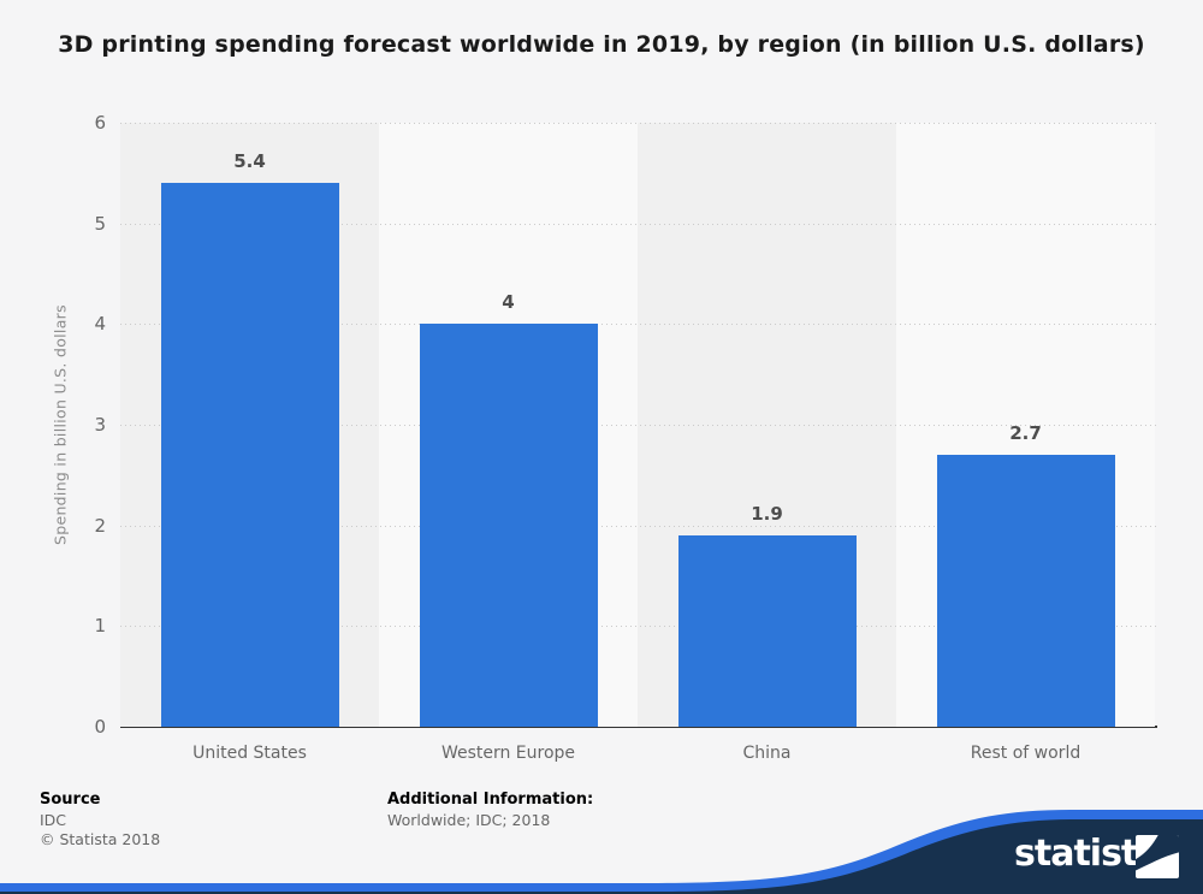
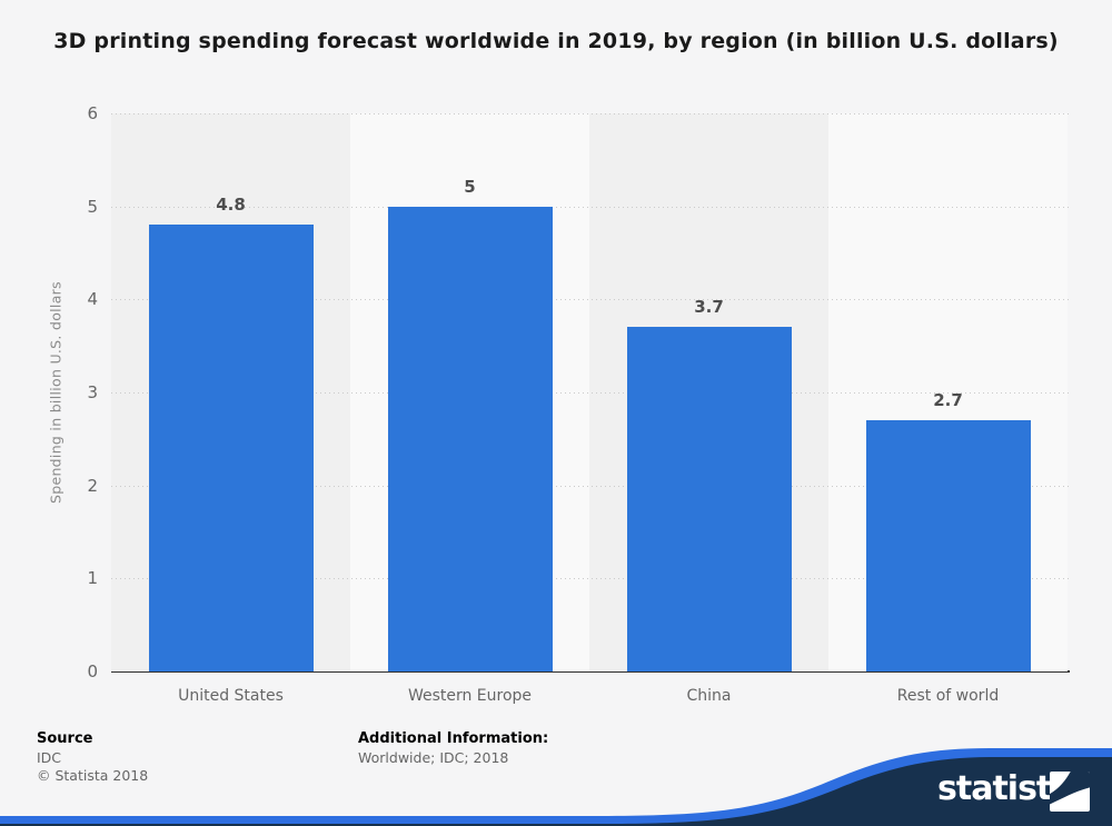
United States: 5.4 -> 4.8
Western Europe: 4 -> 5
China: 1.9 -> 3.7
